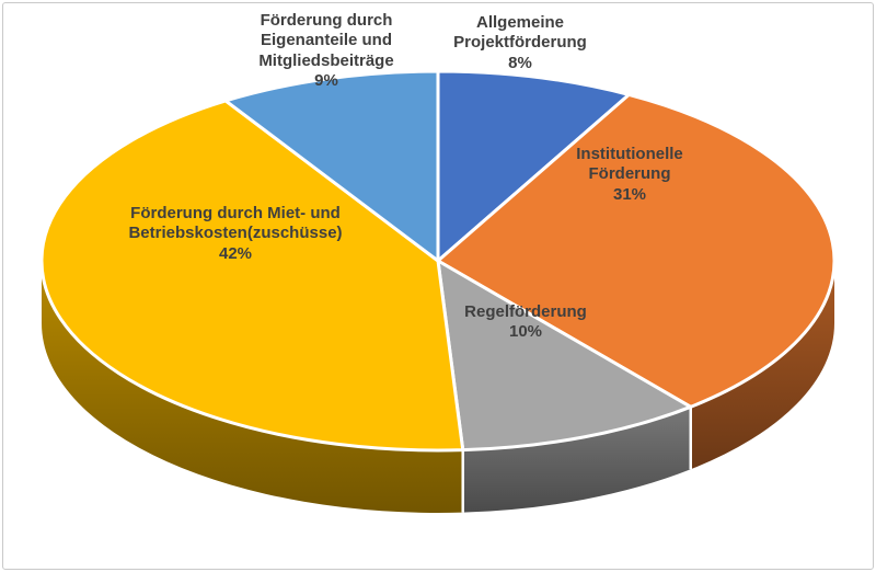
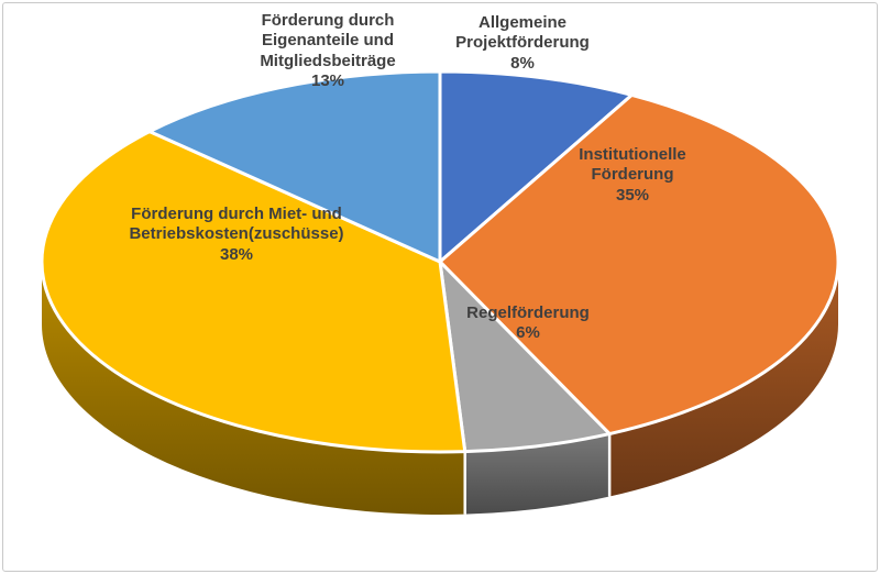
Institutionelle Förderung: 31% -> 35%
Regelförderung: 10% -> 6%
Förderung durch Miet- und Betriebskosten(zuschüsse): 42% -> 38%
Förderung durch Eigenanteile und Mitgliedsbeiträge: 9% -> 13%
